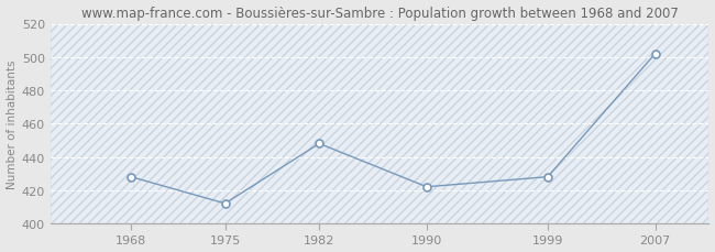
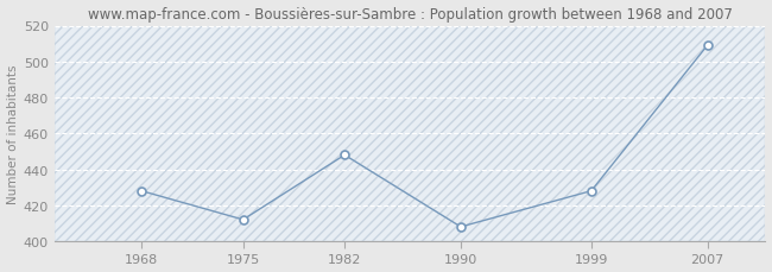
1990: 422 -> 408
2007: 502 -> 509
